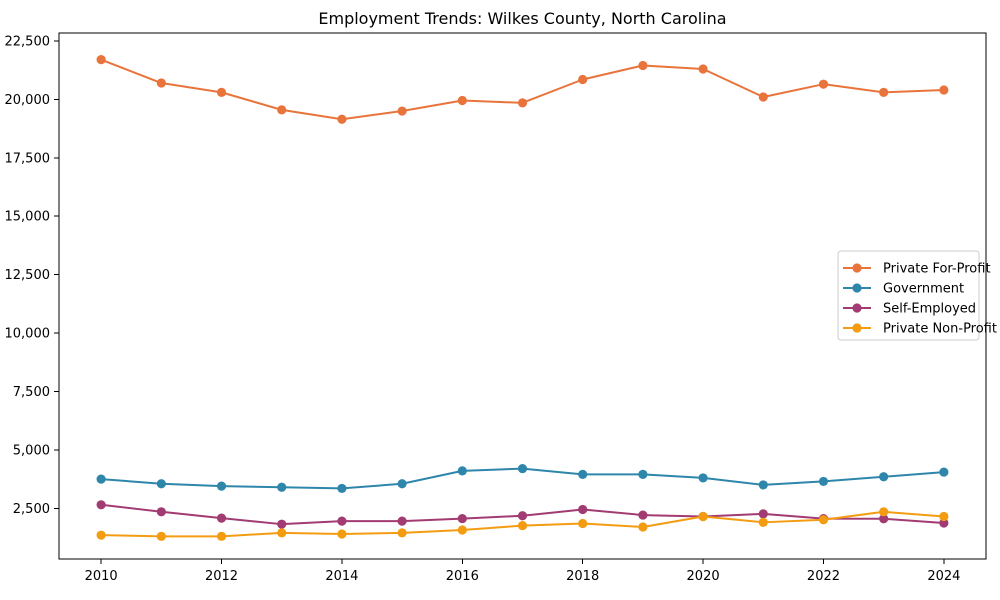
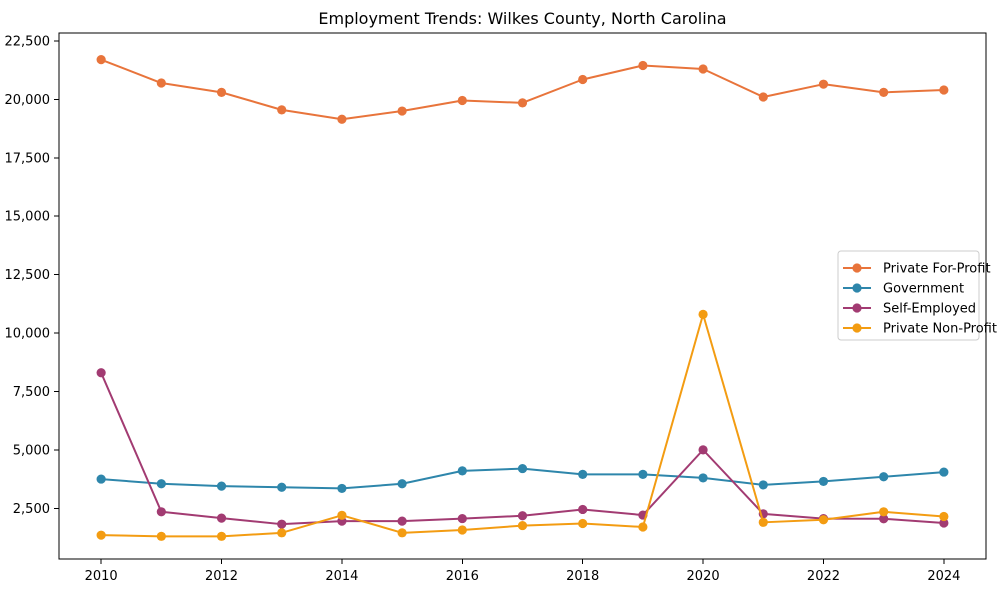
Self-Employed/2010: 2600 -> 8300
Private Non-Profit/2014: 1400 -> 2200
Self-Employed/2020: 2200 -> 5000
Private Non-Profit/2020: 2200 -> 10800
